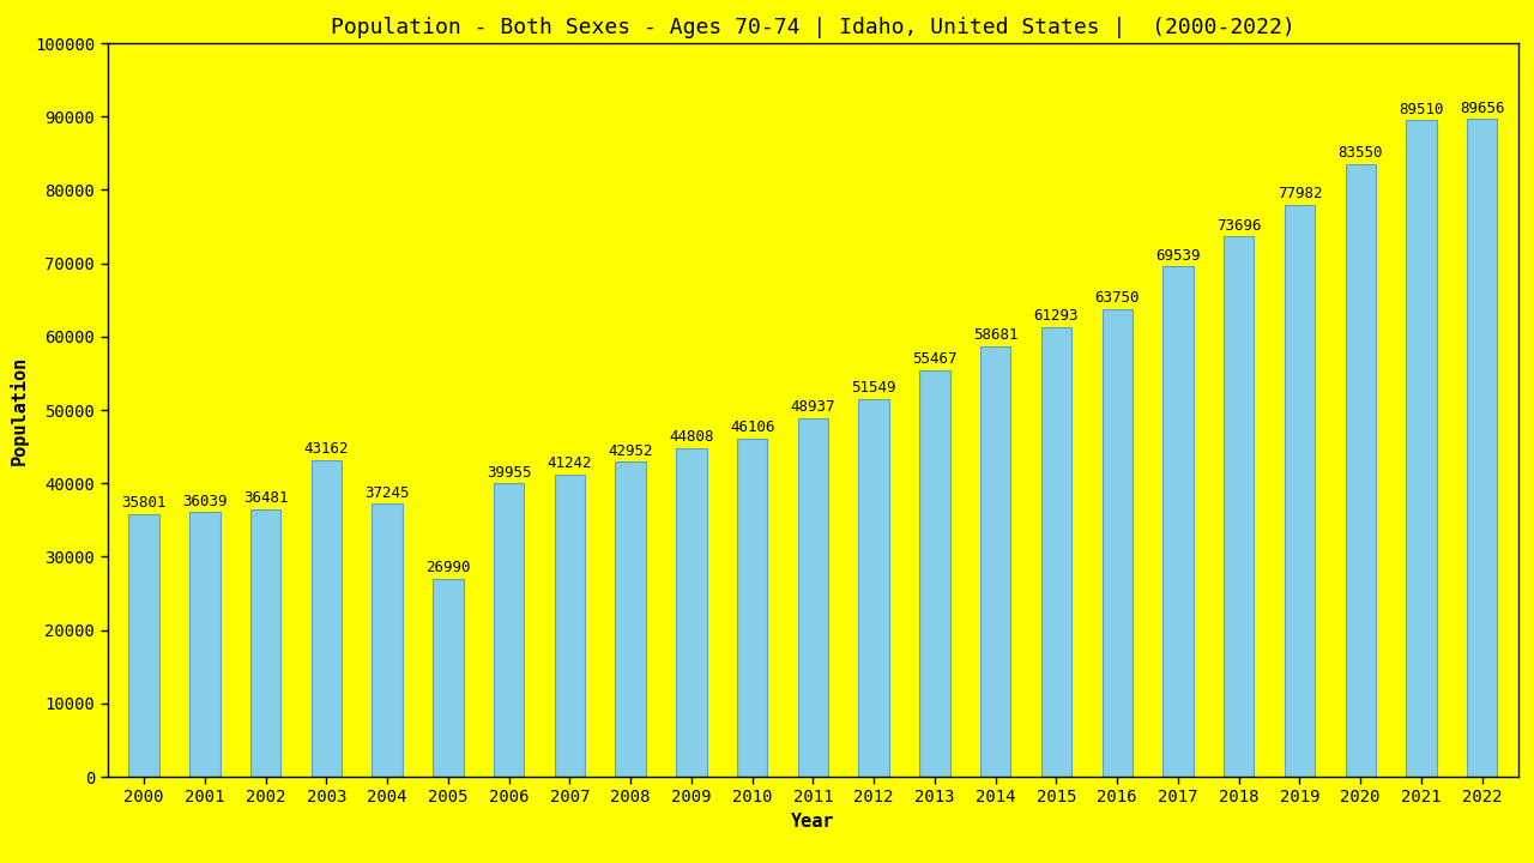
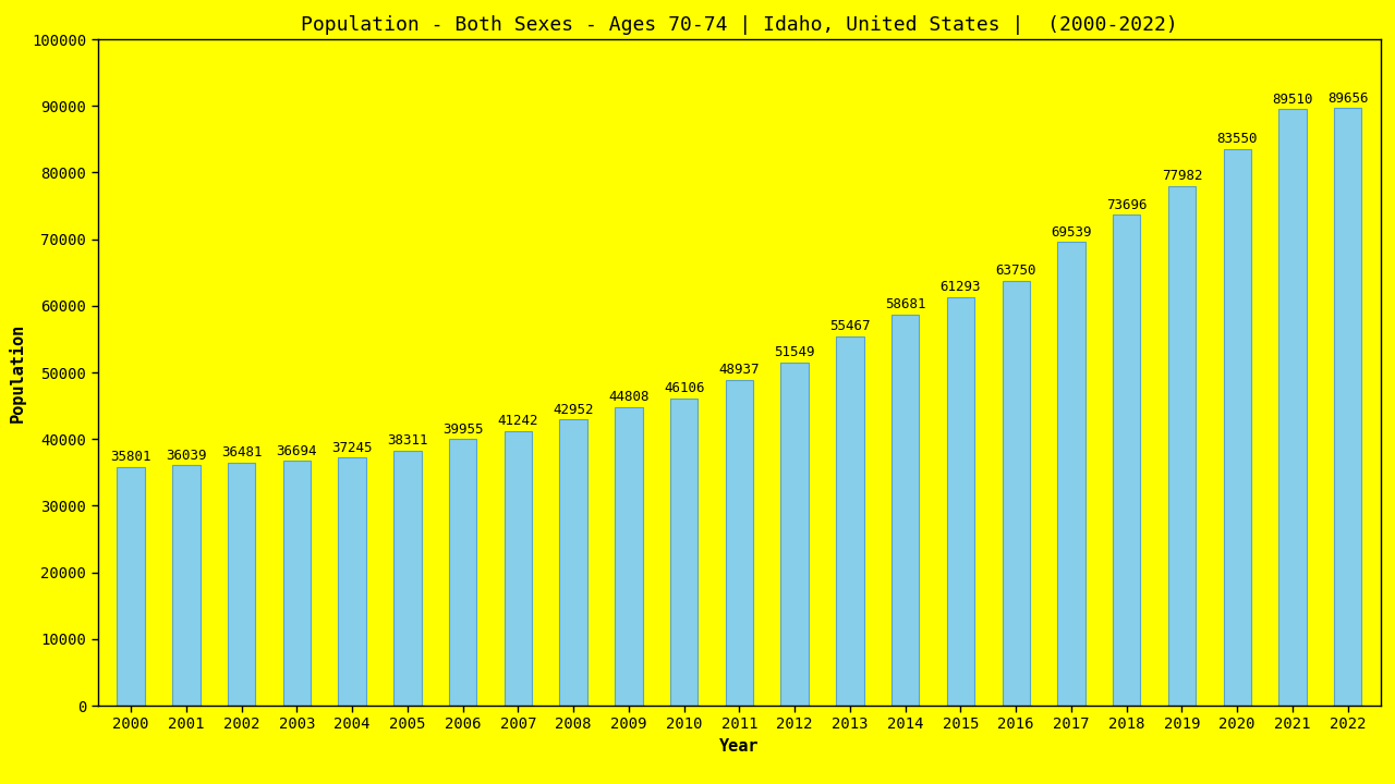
2003: 43162 -> 36694
2005: 26990 -> 38311
